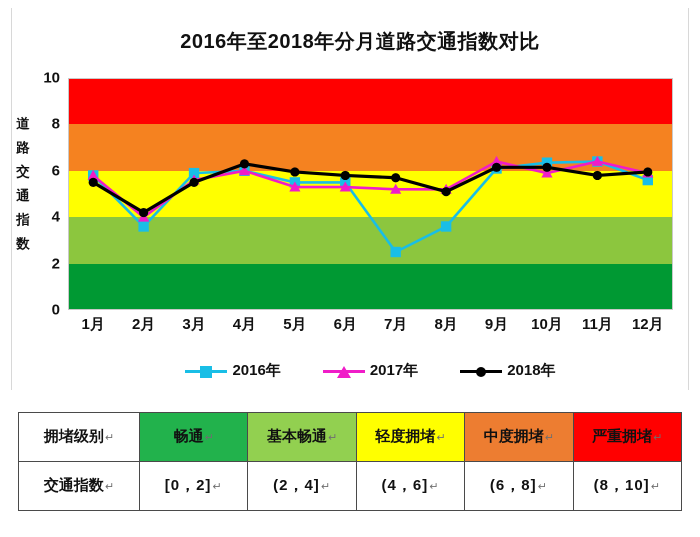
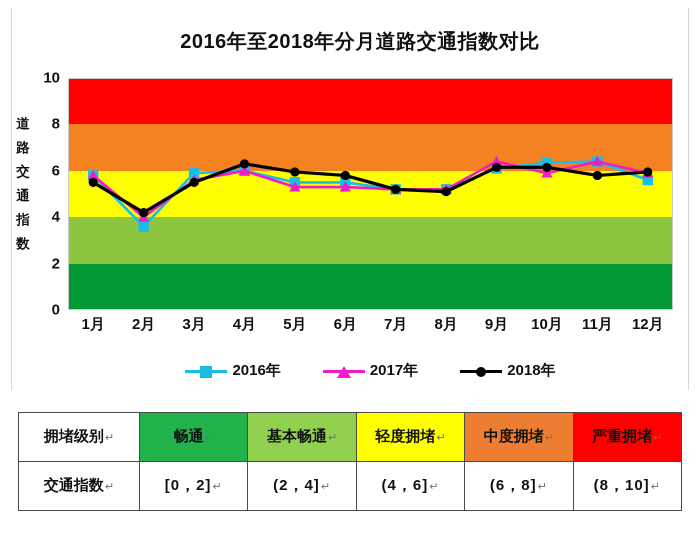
2016年/7月: 2.5 -> 5.2
2018年/7月: 5.7 -> 5.2
2016年/8月: 3.6 -> 5.2
